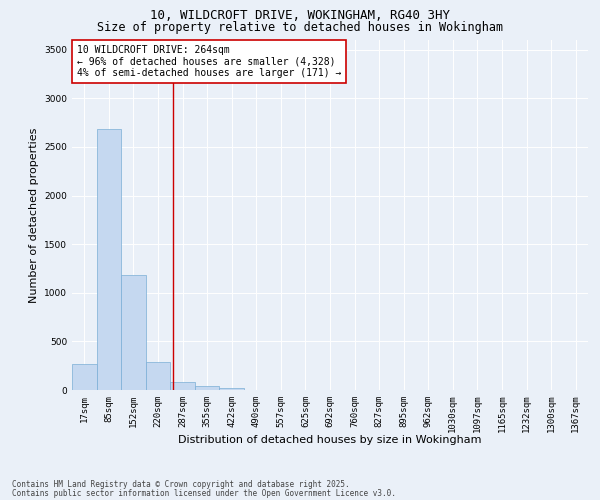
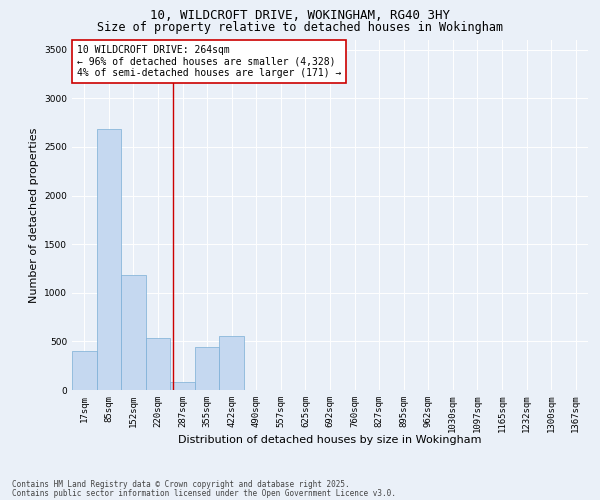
17sqm: 270 -> 400
220sqm: 290 -> 540
355sqm: 40 -> 440
422sqm: 20 -> 560
